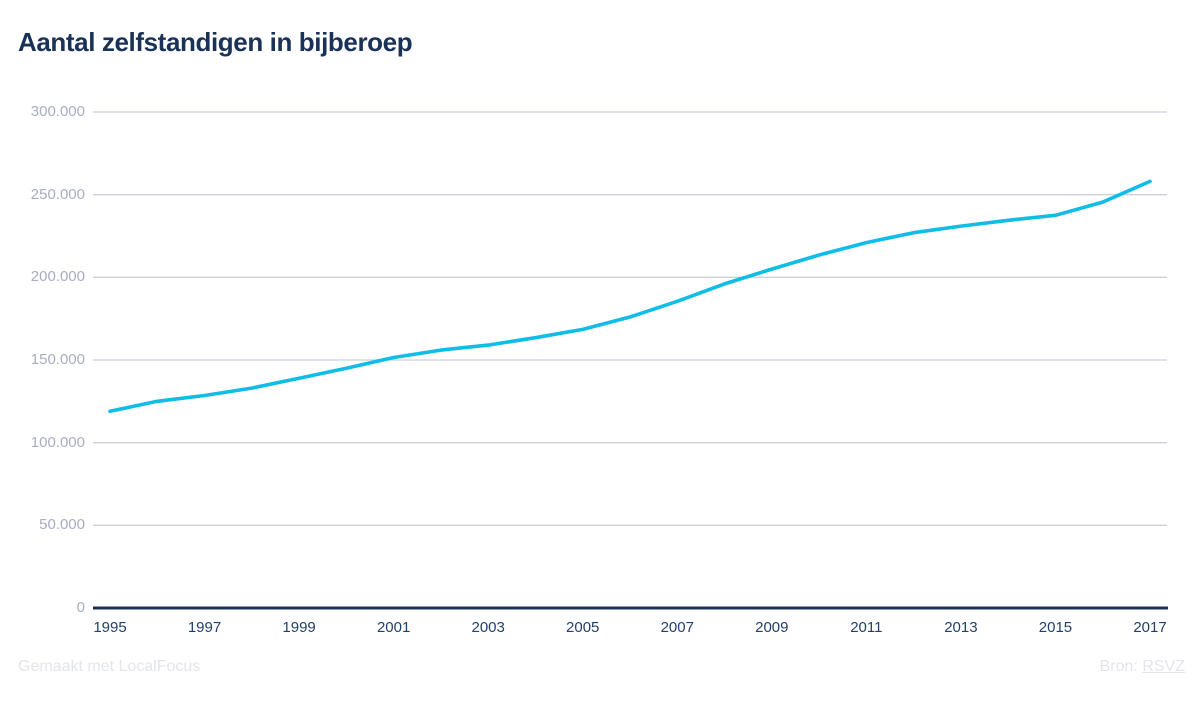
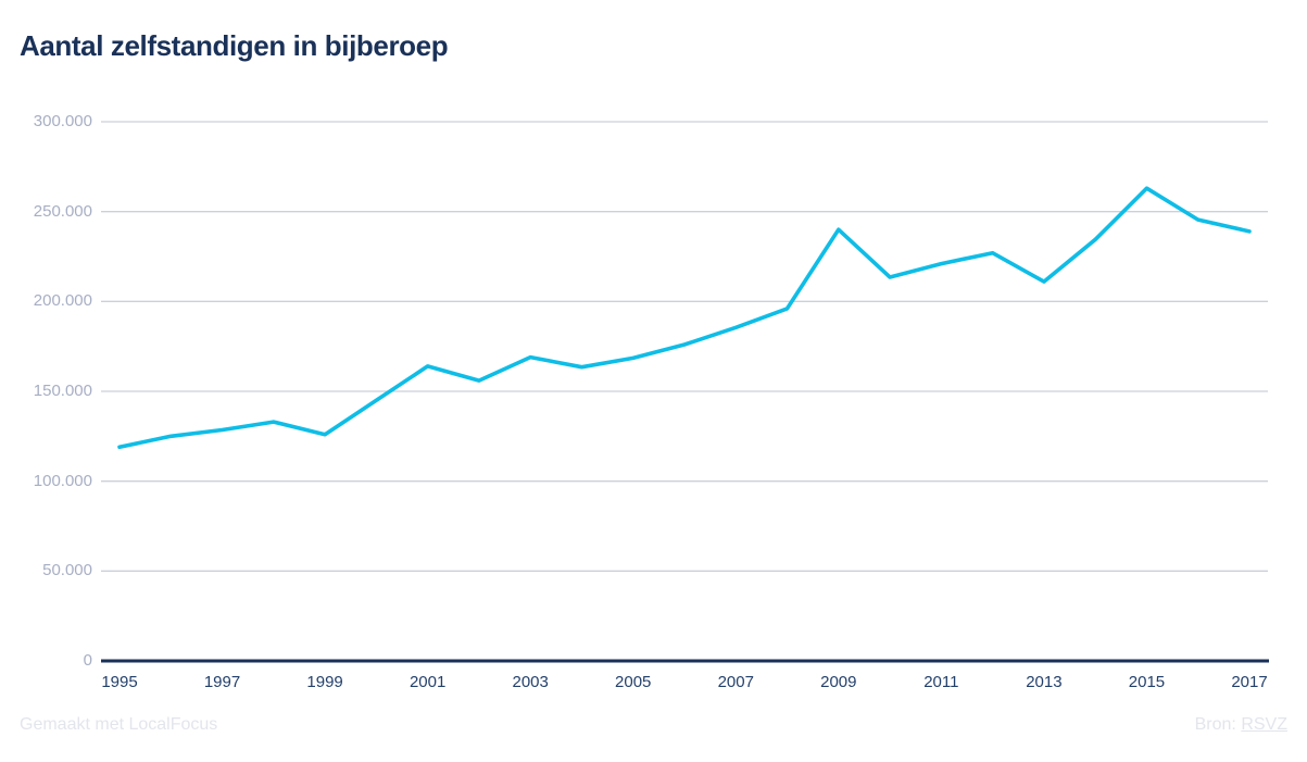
1999: 139000 -> 126000
2001: 152000 -> 164000
2003: 159000 -> 169000
2009: 205000 -> 240000
2013: 231000 -> 211000
2015: 238000 -> 263000
2017: 258000 -> 239000
